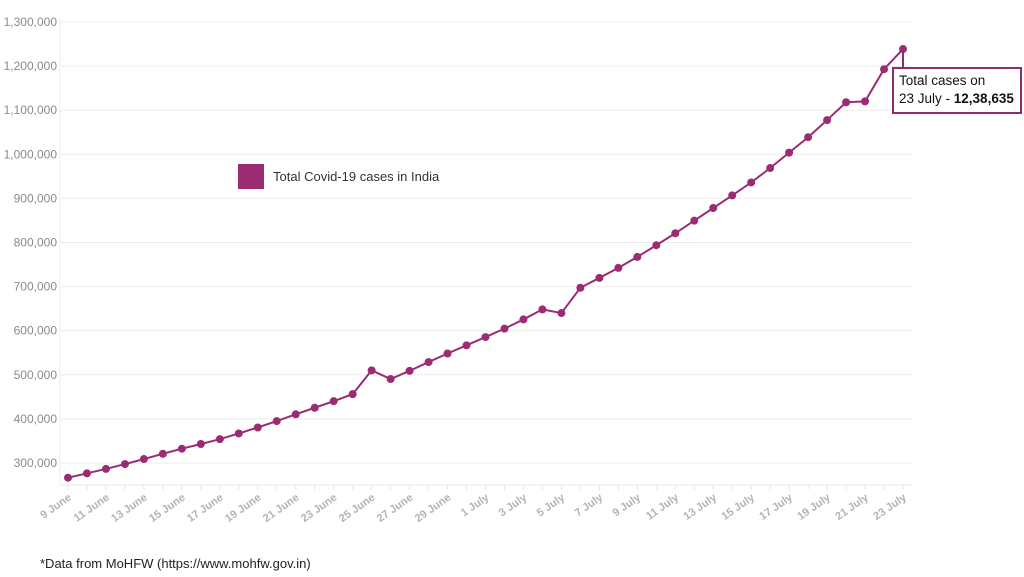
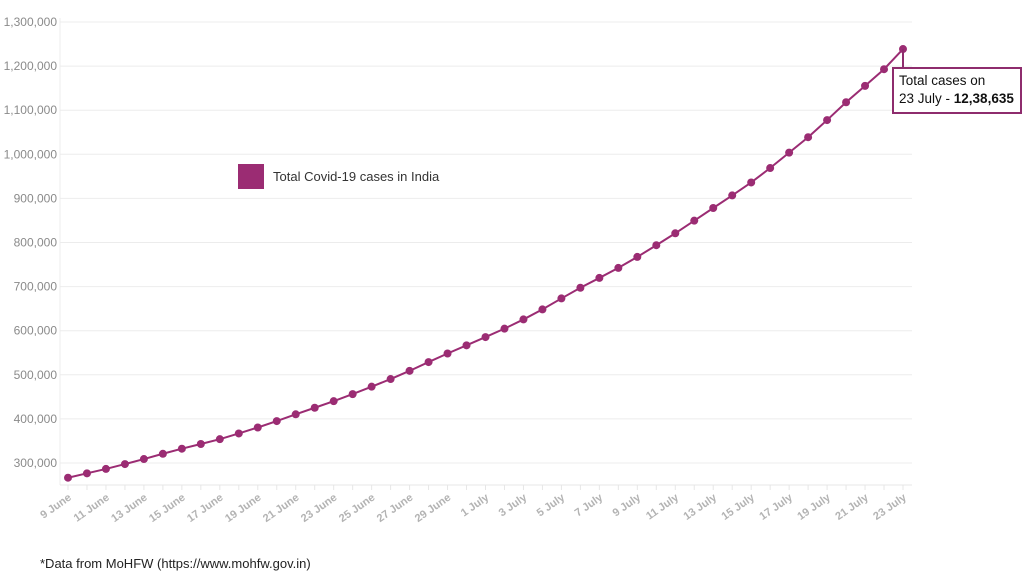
25 June: 510000 -> 470000
5 July: 640000 -> 670000
21 July: 1120000 -> 1160000
